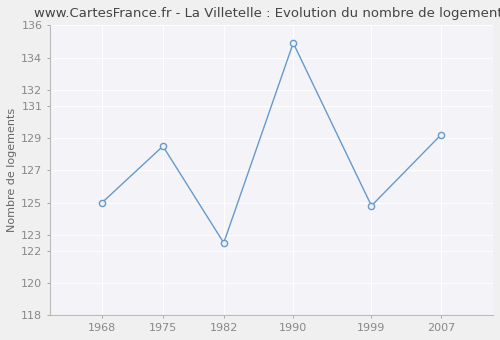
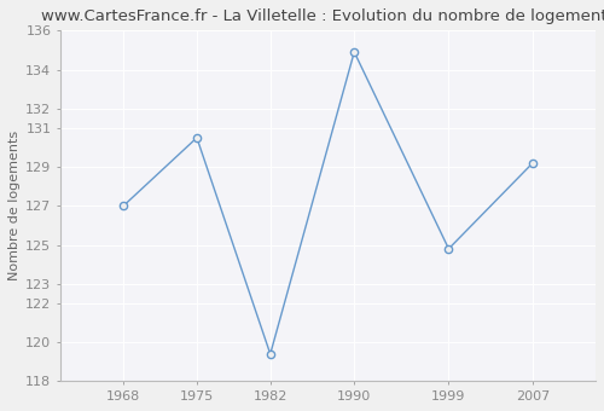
1968: 125.0 -> 127.0
1975: 128.5 -> 130.5
1982: 122.5 -> 119.4
